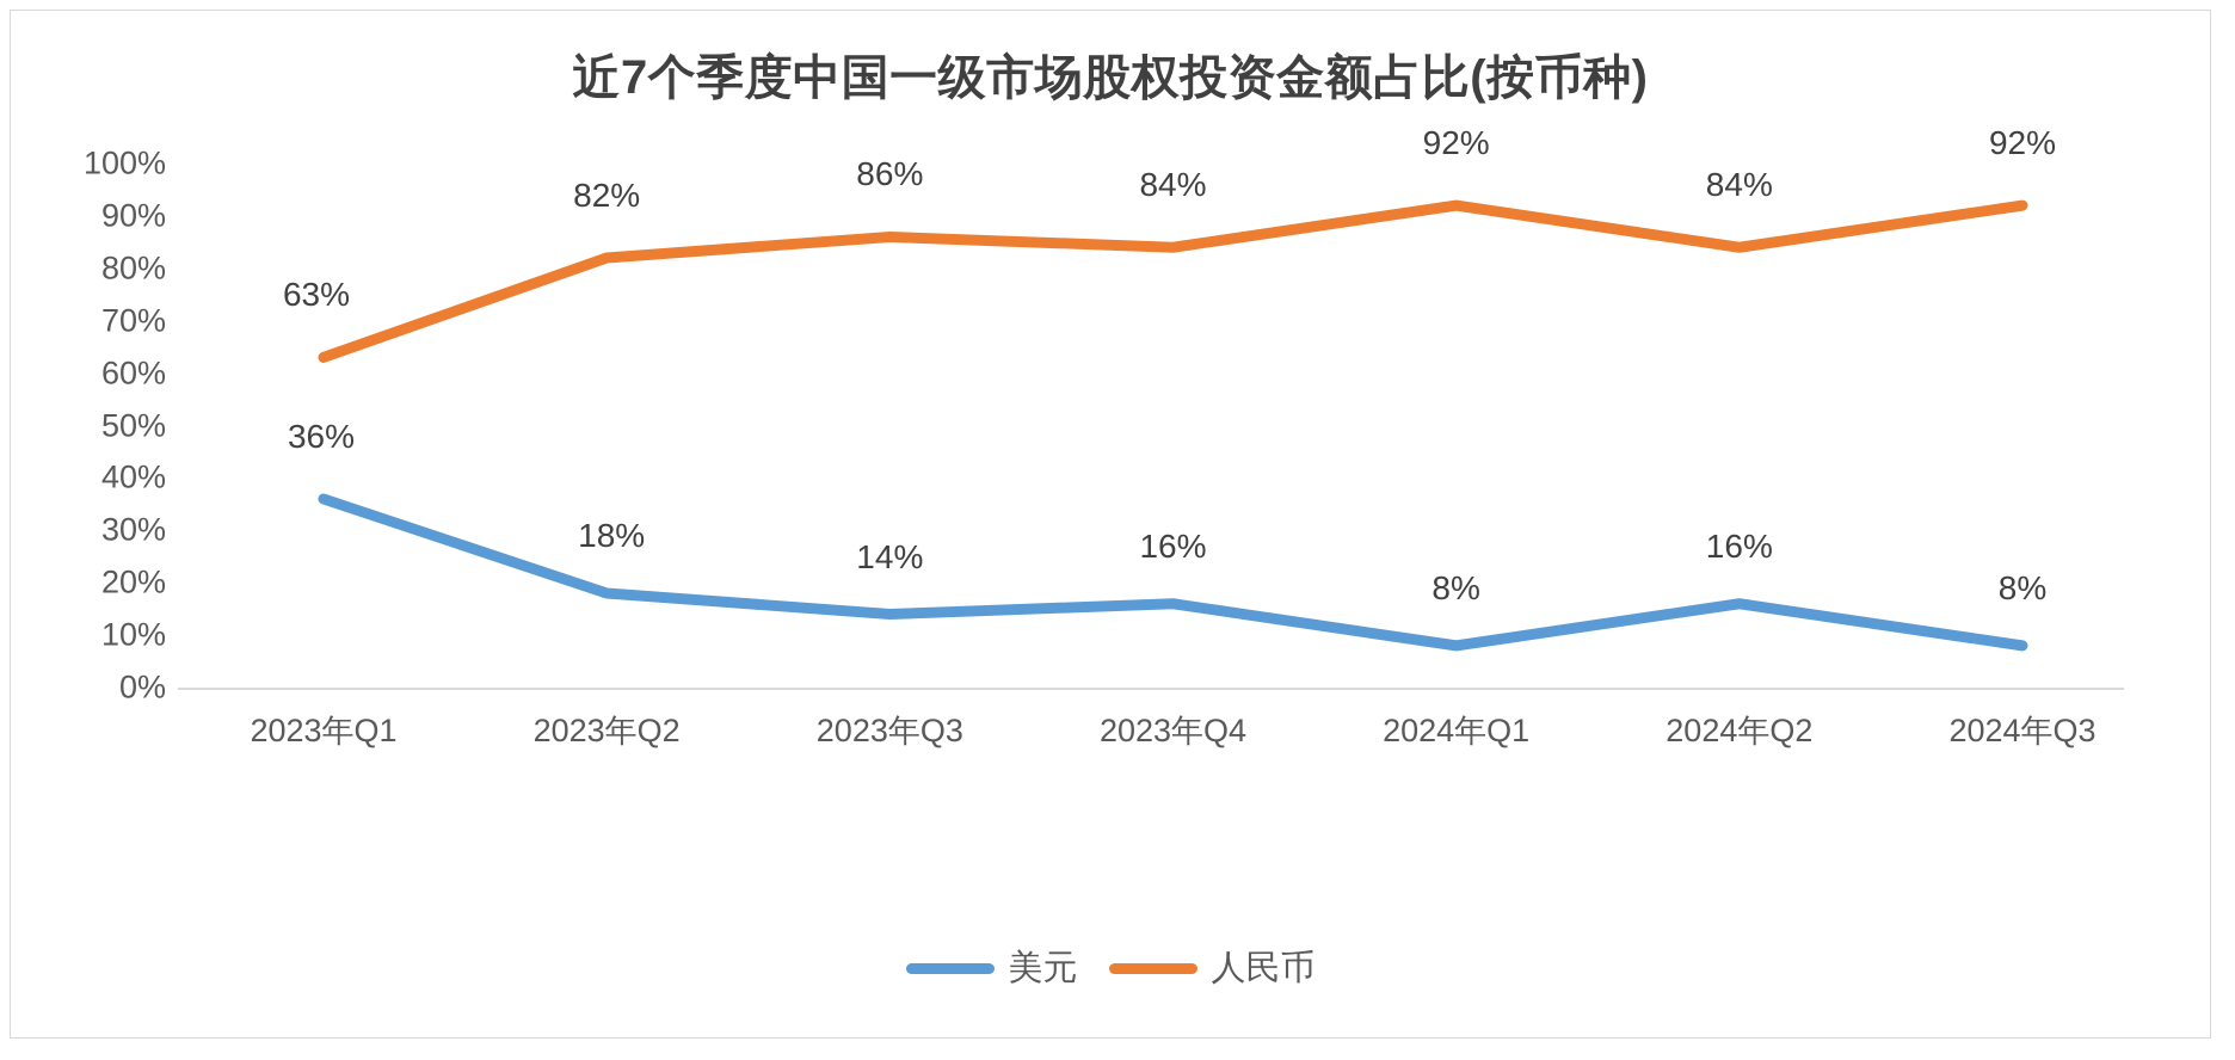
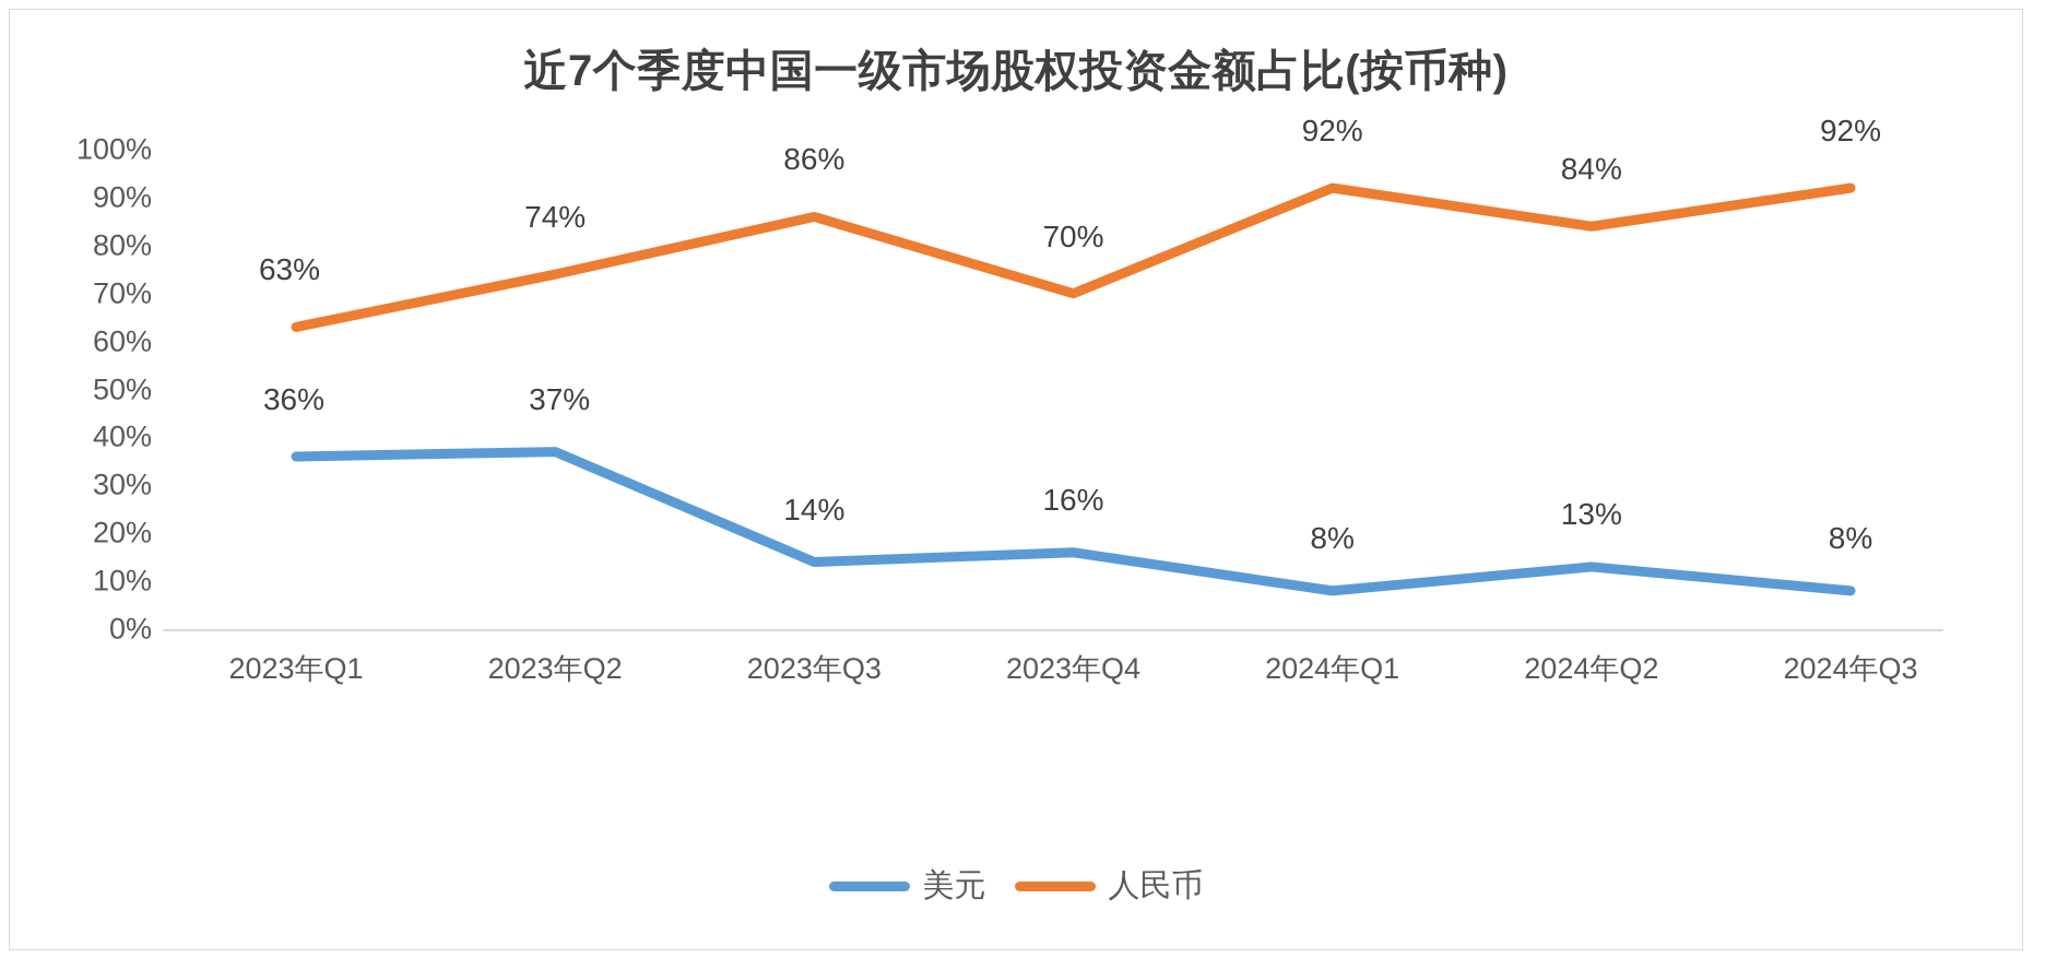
美元/2023年Q2: 18% -> 37%
人民币/2023年Q2: 82% -> 74%
人民币/2023年Q4: 84% -> 70%
美元/2024年Q2: 16% -> 13%
